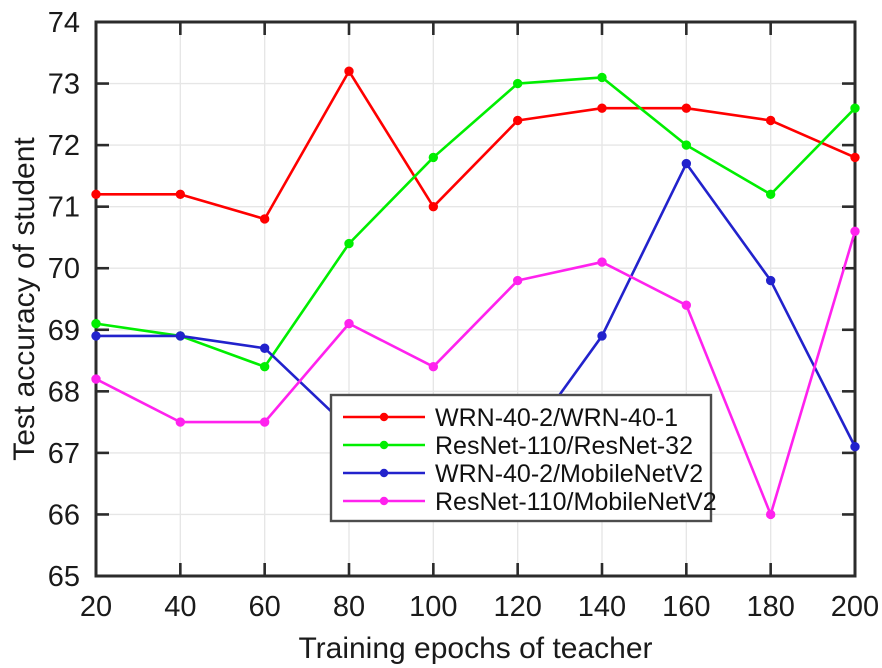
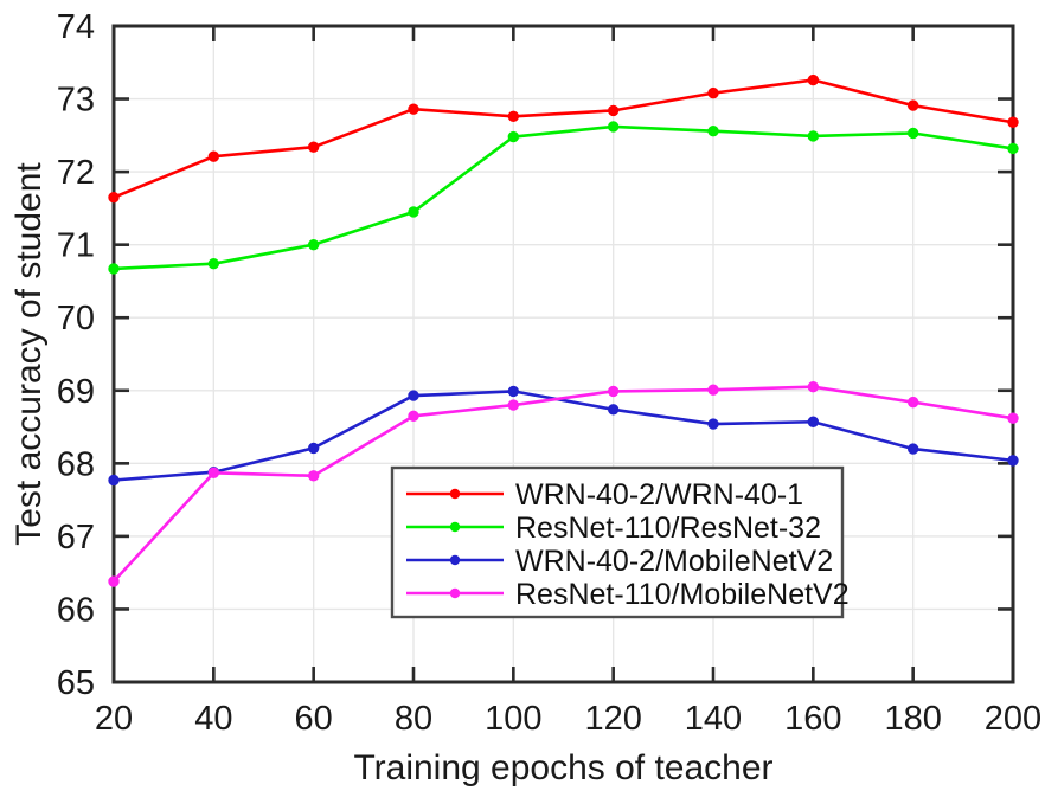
WRN-40-2/WRN-40-1/20: 71.2 -> 71.7
ResNet-110/ResNet-32/20: 69.1 -> 70.7
WRN-40-2/MobileNetV2/20: 68.9 -> 67.8
ResNet-110/MobileNetV2/20: 68.2 -> 66.4
WRN-40-2/WRN-40-1/40: 71.2 -> 72.2
ResNet-110/ResNet-32/40: 68.9 -> 70.7
WRN-40-2/MobileNetV2/40: 68.9 -> 67.9
ResNet-110/MobileNetV2/40: 67.5 -> 67.9
WRN-40-2/WRN-40-1/60: 70.8 -> 72.3
ResNet-110/ResNet-32/60: 68.4 -> 71.0
WRN-40-2/MobileNetV2/60: 68.7 -> 68.2
ResNet-110/MobileNetV2/60: 67.5 -> 67.8
WRN-40-2/WRN-40-1/80: 73.2 -> 72.9
ResNet-110/ResNet-32/80: 70.4 -> 71.5
WRN-40-2/MobileNetV2/80: 67.4 -> 68.9
ResNet-110/MobileNetV2/80: 69.1 -> 68.7
WRN-40-2/WRN-40-1/100: 71.0 -> 72.8
ResNet-110/ResNet-32/100: 71.8 -> 72.5
WRN-40-2/MobileNetV2/100: 67.8 -> 69.0
ResNet-110/MobileNetV2/100: 68.4 -> 68.8
WRN-40-2/WRN-40-1/120: 72.4 -> 72.8
ResNet-110/ResNet-32/120: 73.0 -> 72.6
WRN-40-2/MobileNetV2/120: 67.0 -> 68.7
ResNet-110/MobileNetV2/120: 69.8 -> 69.0
WRN-40-2/WRN-40-1/140: 72.6 -> 73.1
ResNet-110/ResNet-32/140: 73.1 -> 72.6
WRN-40-2/MobileNetV2/140: 68.9 -> 68.5
ResNet-110/MobileNetV2/140: 70.1 -> 69.0
WRN-40-2/WRN-40-1/160: 72.6 -> 73.3
ResNet-110/ResNet-32/160: 72.0 -> 72.5
WRN-40-2/MobileNetV2/160: 71.7 -> 68.6
ResNet-110/MobileNetV2/160: 69.4 -> 69.0
WRN-40-2/WRN-40-1/180: 72.4 -> 72.9
ResNet-110/ResNet-32/180: 71.2 -> 72.5
WRN-40-2/MobileNetV2/180: 69.8 -> 68.2
ResNet-110/MobileNetV2/180: 66.0 -> 68.8
WRN-40-2/WRN-40-1/200: 71.8 -> 72.7
ResNet-110/ResNet-32/200: 72.6 -> 72.3
WRN-40-2/MobileNetV2/200: 67.1 -> 68.0
ResNet-110/MobileNetV2/200: 70.6 -> 68.6
